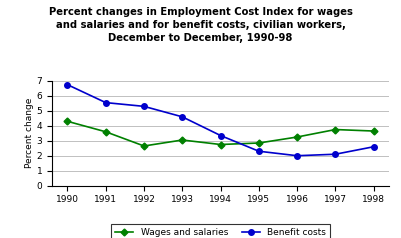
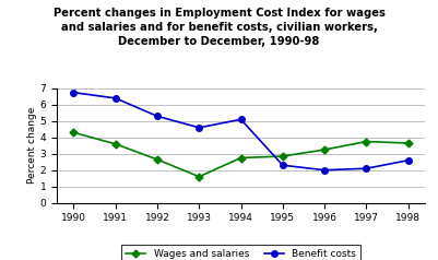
Benefit costs/1991: 5.5 -> 6.4
Wages and salaries/1993: 3.0 -> 1.6
Benefit costs/1994: 3.4 -> 5.1
